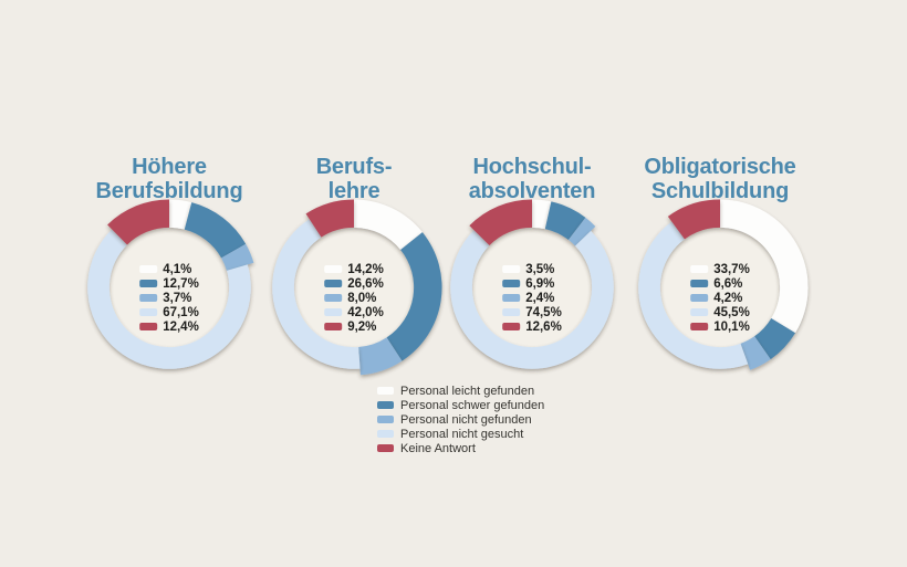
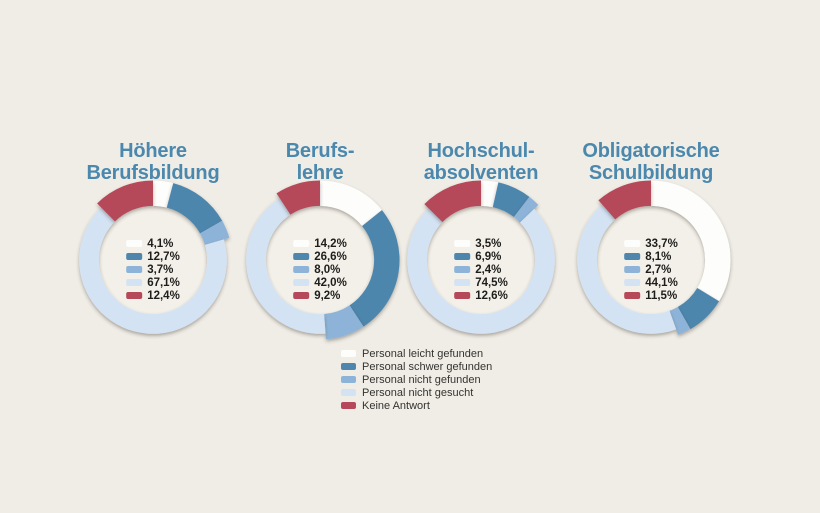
Obligatorische Schulbildung/Personal schwer gefunden: 6,6% -> 8,1%
Obligatorische Schulbildung/Personal nicht gefunden: 4,2% -> 2,7%
Obligatorische Schulbildung/Personal nicht gesucht: 45,5% -> 44,1%
Obligatorische Schulbildung/Keine Antwort: 10,1% -> 11,5%
